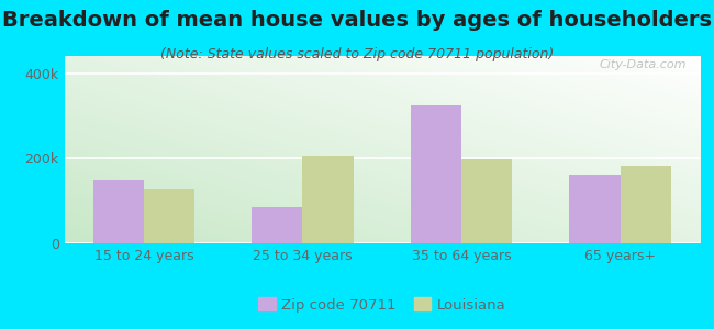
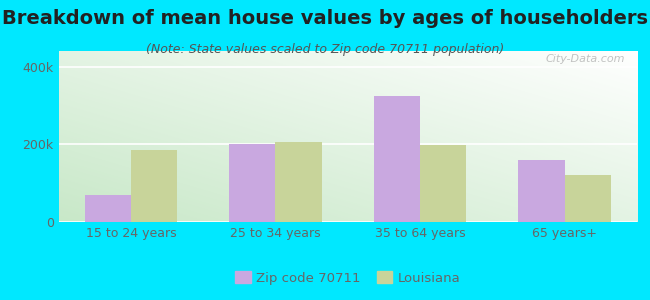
Zip code 70711/15 to 24 years: 148k -> 70k
Louisiana/15 to 24 years: 128k -> 185k
Zip code 70711/25 to 34 years: 85k -> 200k
Louisiana/65 years+: 182k -> 120k
